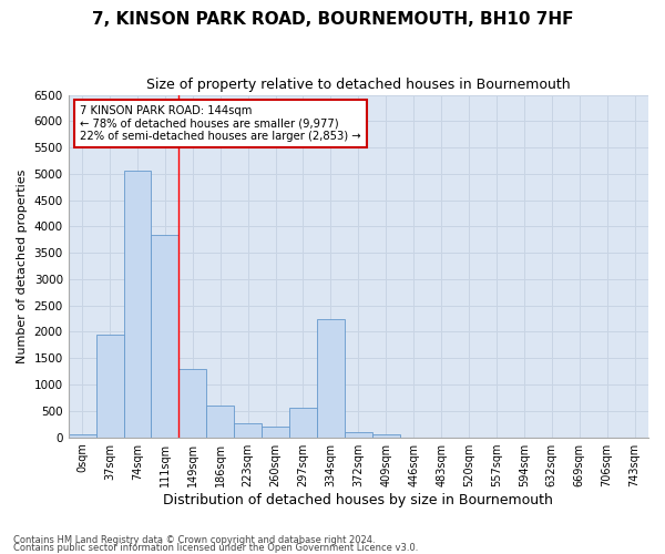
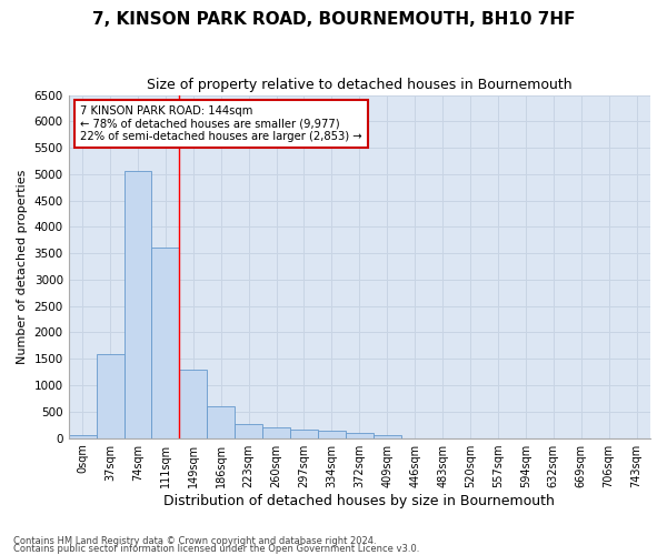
37sqm: 1950 -> 1600
111sqm: 3850 -> 3600
297sqm: 550 -> 160
334sqm: 2250 -> 130
